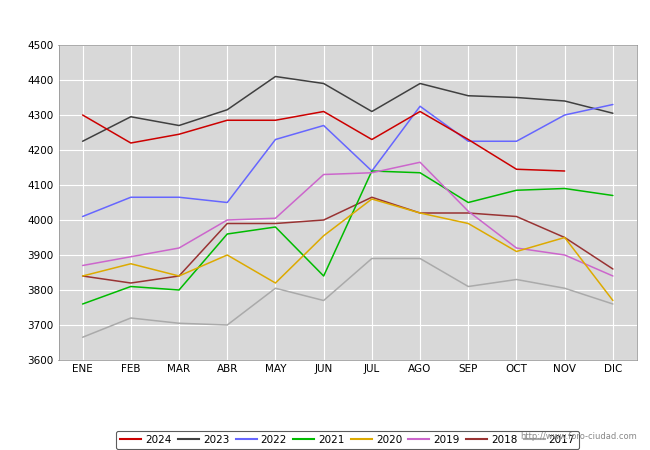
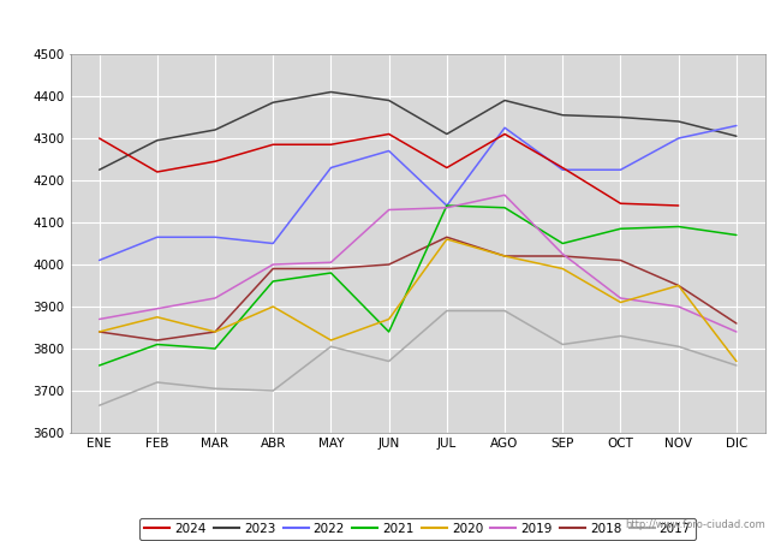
2023/MAR: 4270 -> 4320
2023/ABR: 4315 -> 4385
2020/JUN: 3955 -> 3870
